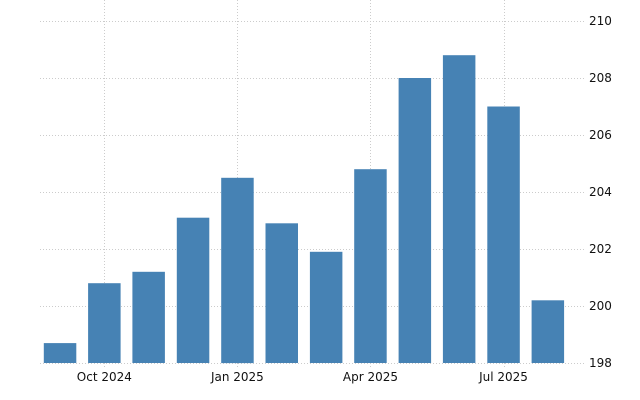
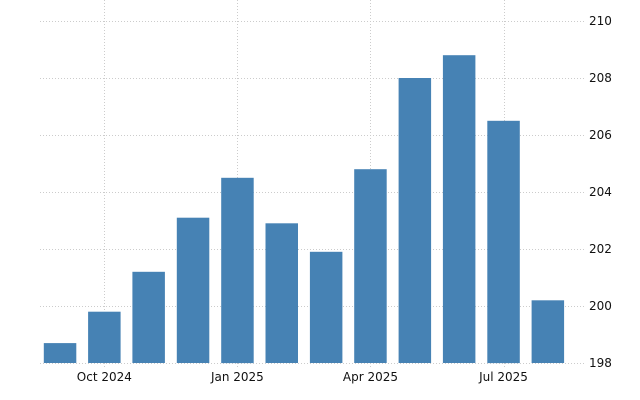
Oct 2024: 200.8 -> 199.8
Jul 2025: 207.0 -> 206.5
